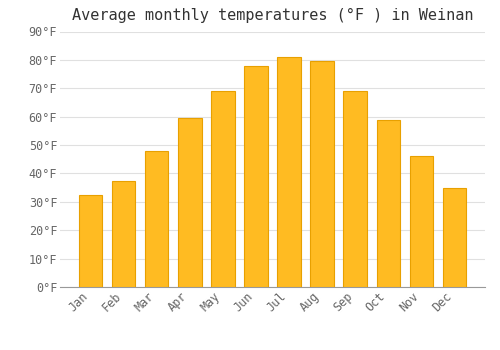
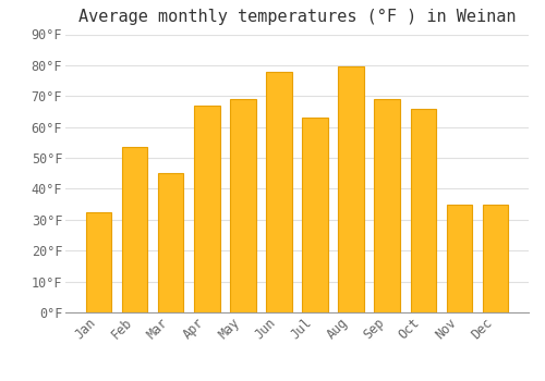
Feb: 37.5°F -> 53.5°F
Mar: 48.0°F -> 45.0°F
Apr: 59.5°F -> 67.0°F
Jul: 81.0°F -> 63.0°F
Oct: 59.0°F -> 66.0°F
Nov: 46.0°F -> 35.0°F
